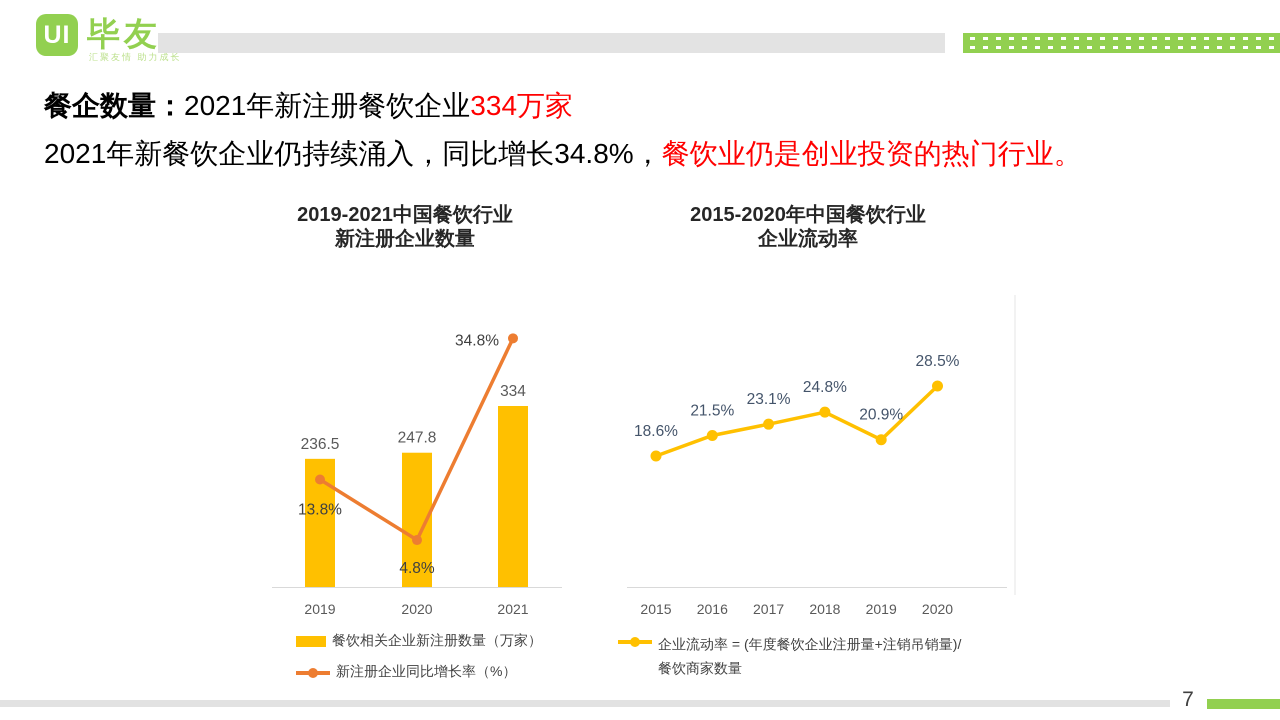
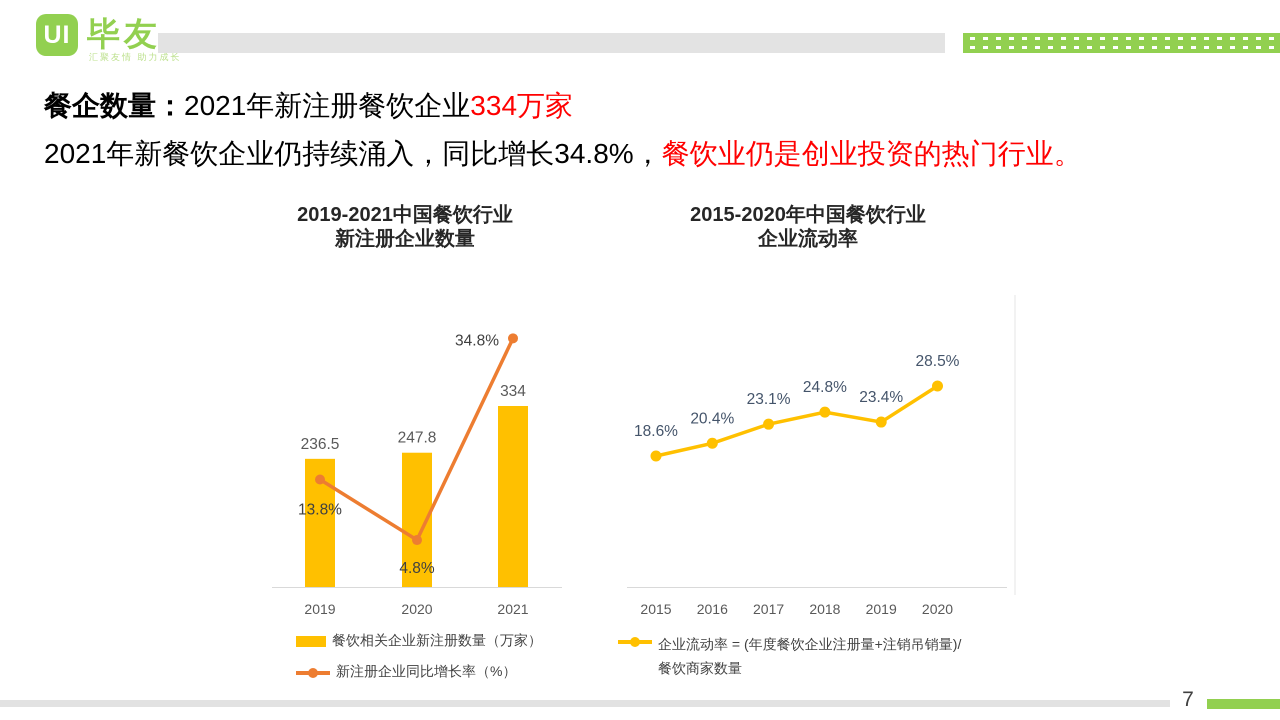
2015-2020年中国餐饮行业 企业流动率/2016: 21.5% -> 20.4%
2015-2020年中国餐饮行业 企业流动率/2019: 20.9% -> 23.4%
